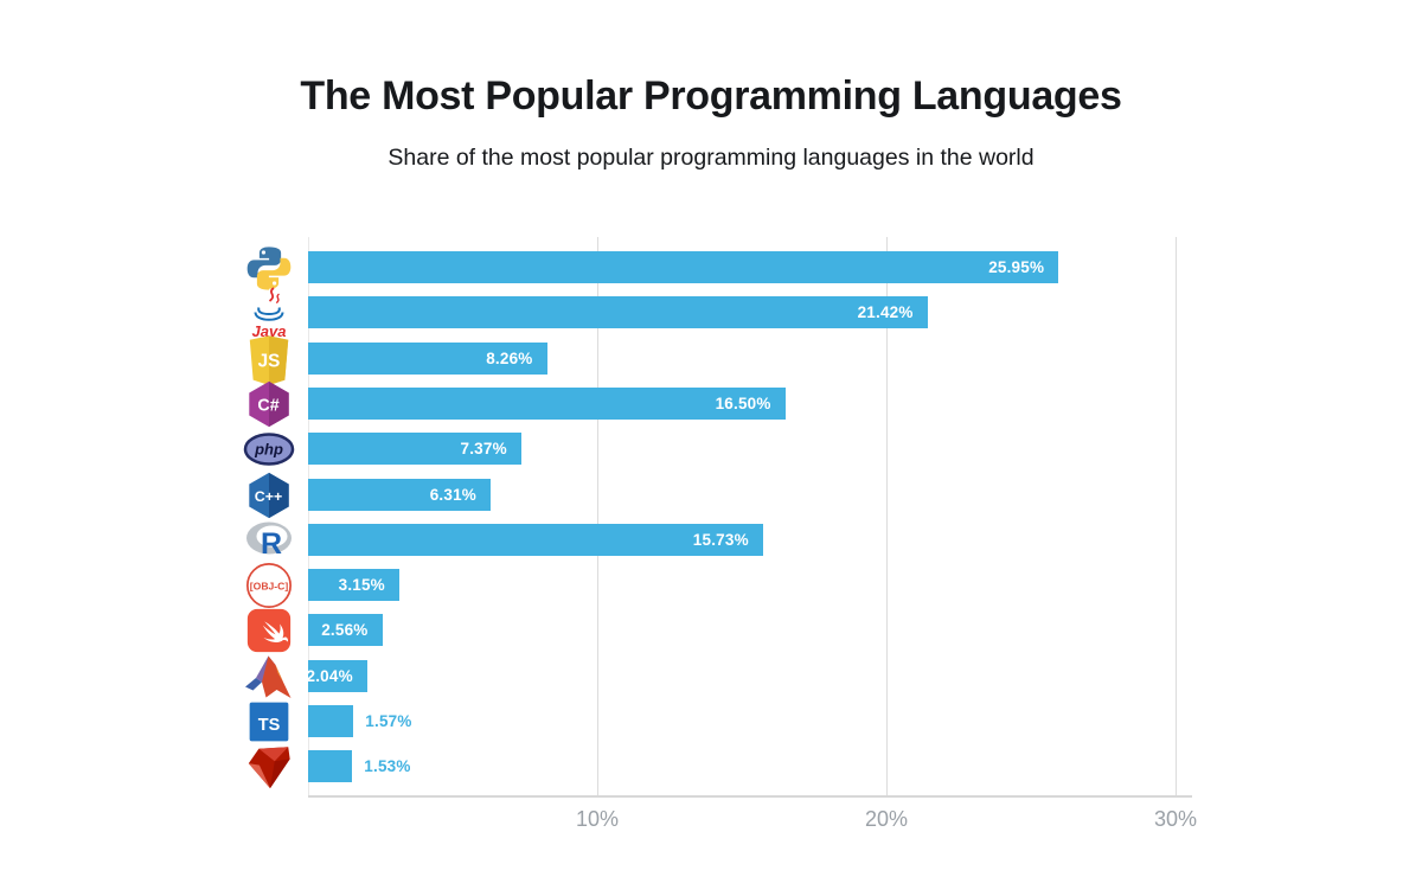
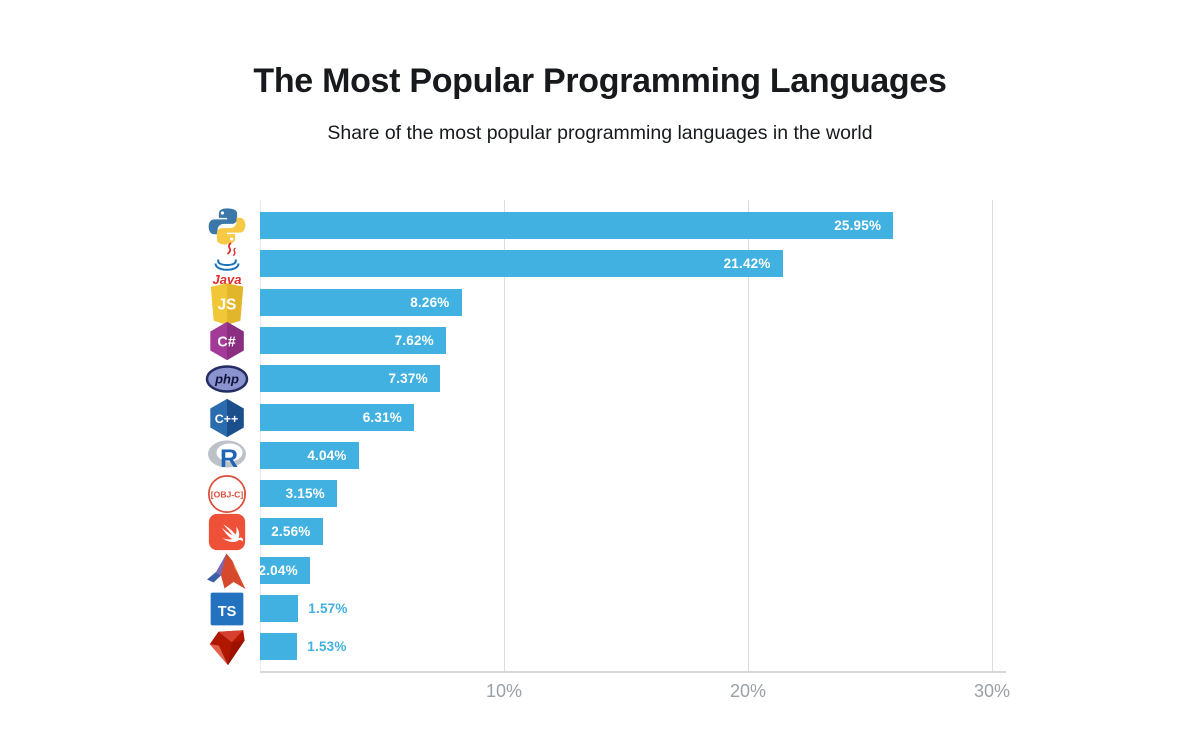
C#: 16.50% -> 7.62%
R: 15.73% -> 4.04%
